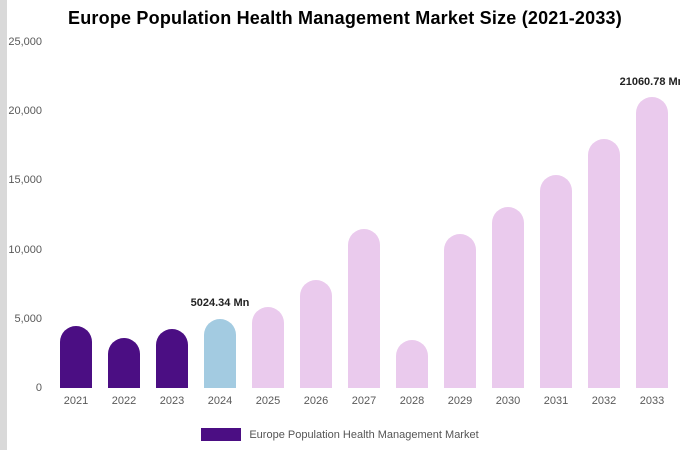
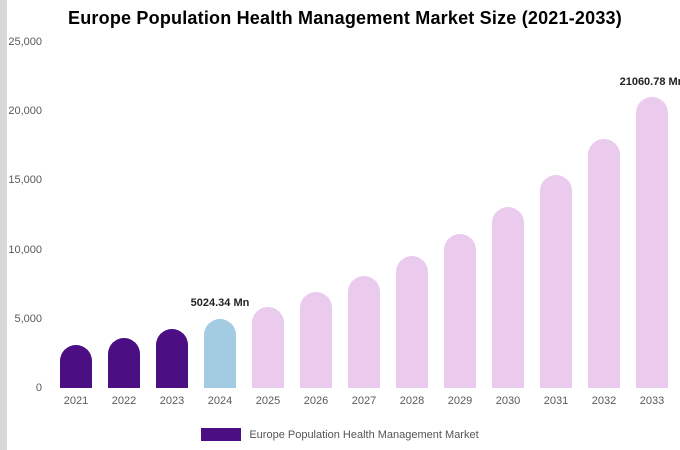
2021: 4500 -> 3100
2026: 7800 -> 6900
2027: 11500 -> 8100
2028: 3500 -> 9500
